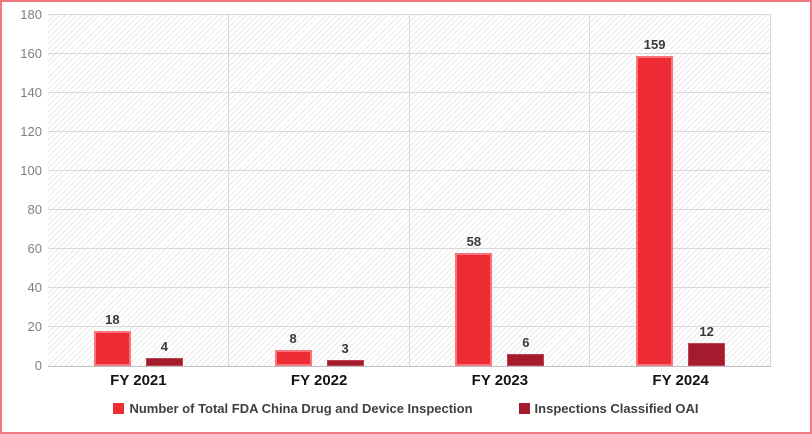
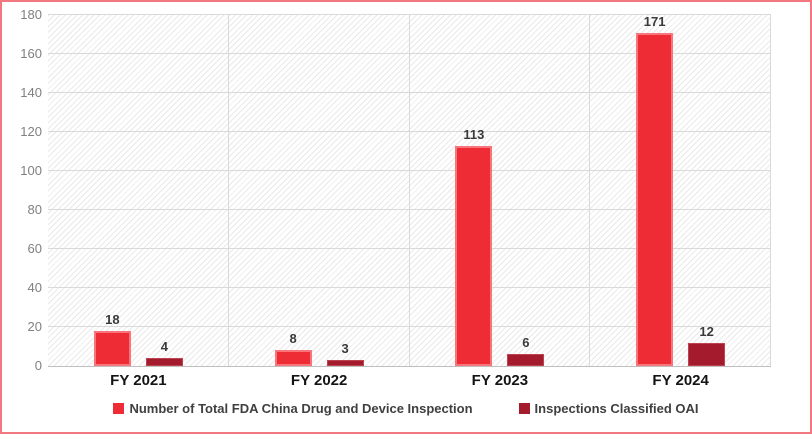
Number of Total FDA China Drug and Device Inspection/FY 2023: 58 -> 113
Number of Total FDA China Drug and Device Inspection/FY 2024: 159 -> 171
